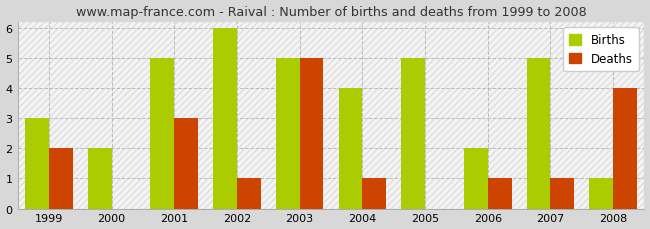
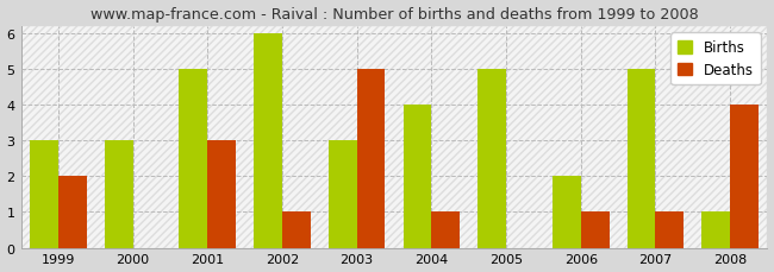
Births/2000: 2 -> 3
Births/2003: 5 -> 3
